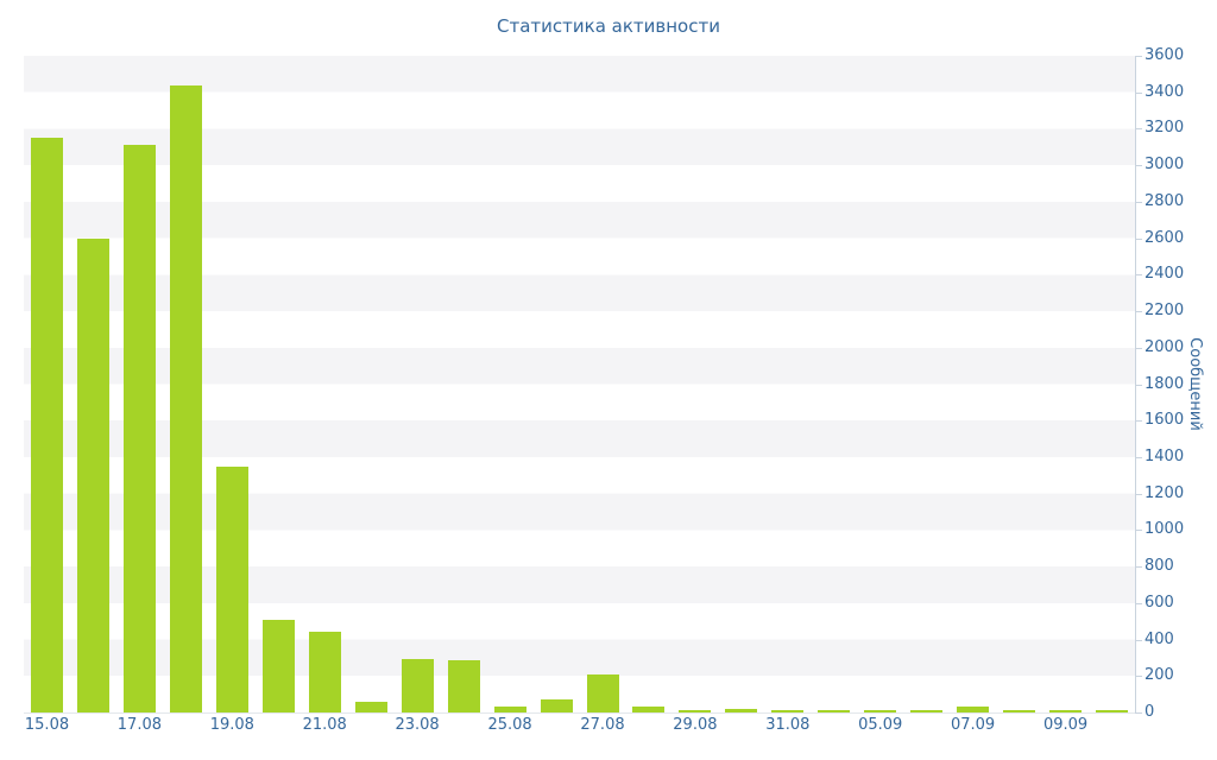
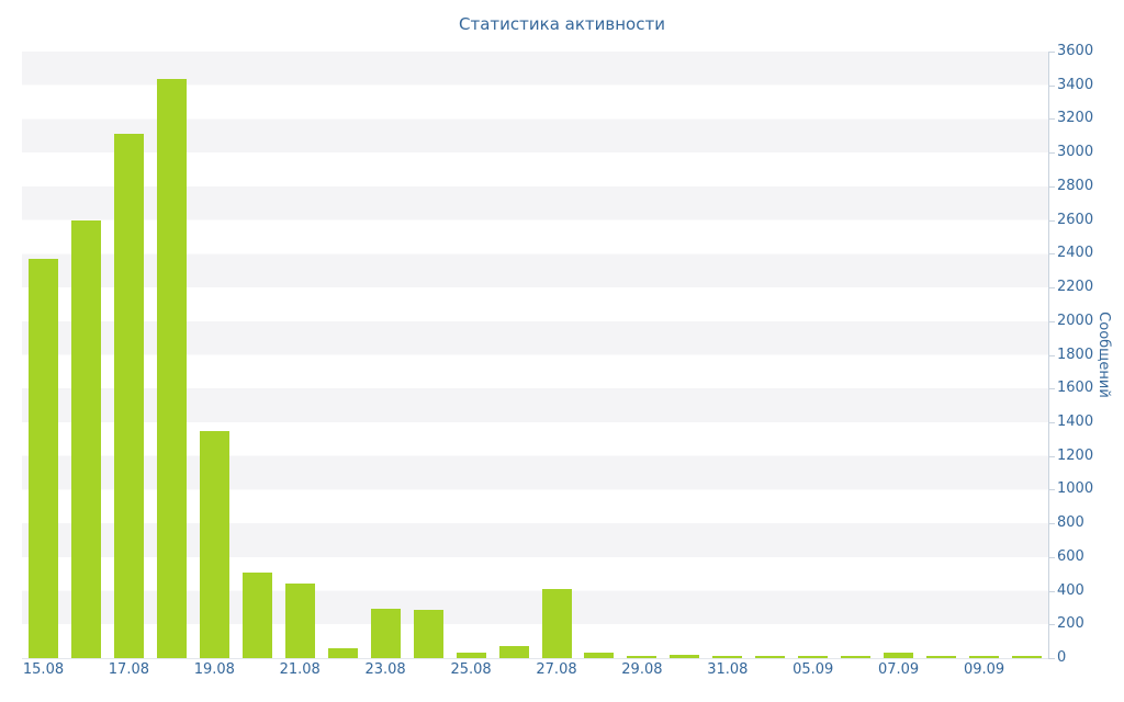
15.08: 3150 -> 2370
27.08: 210 -> 410
